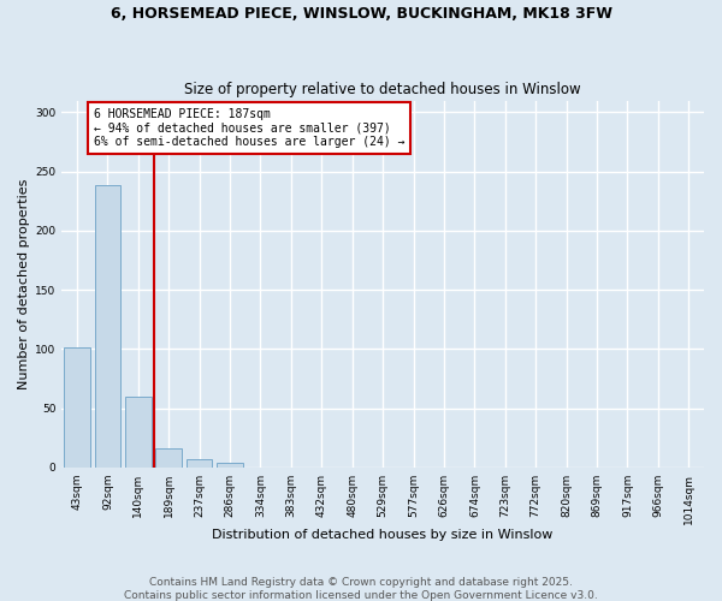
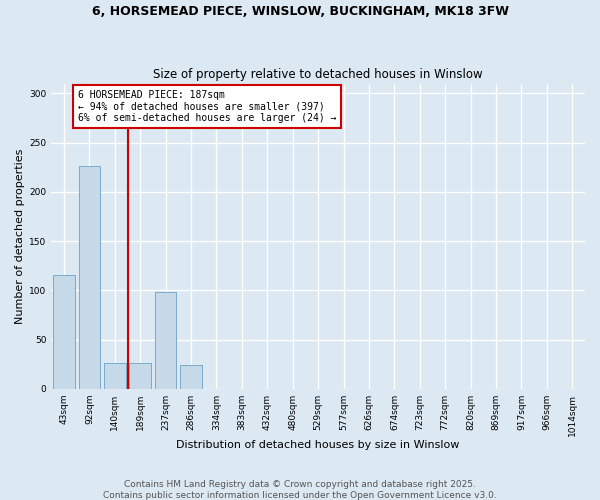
43sqm: 101 -> 116
92sqm: 238 -> 226
140sqm: 60 -> 26
189sqm: 16 -> 26
237sqm: 7 -> 98
286sqm: 4 -> 24
